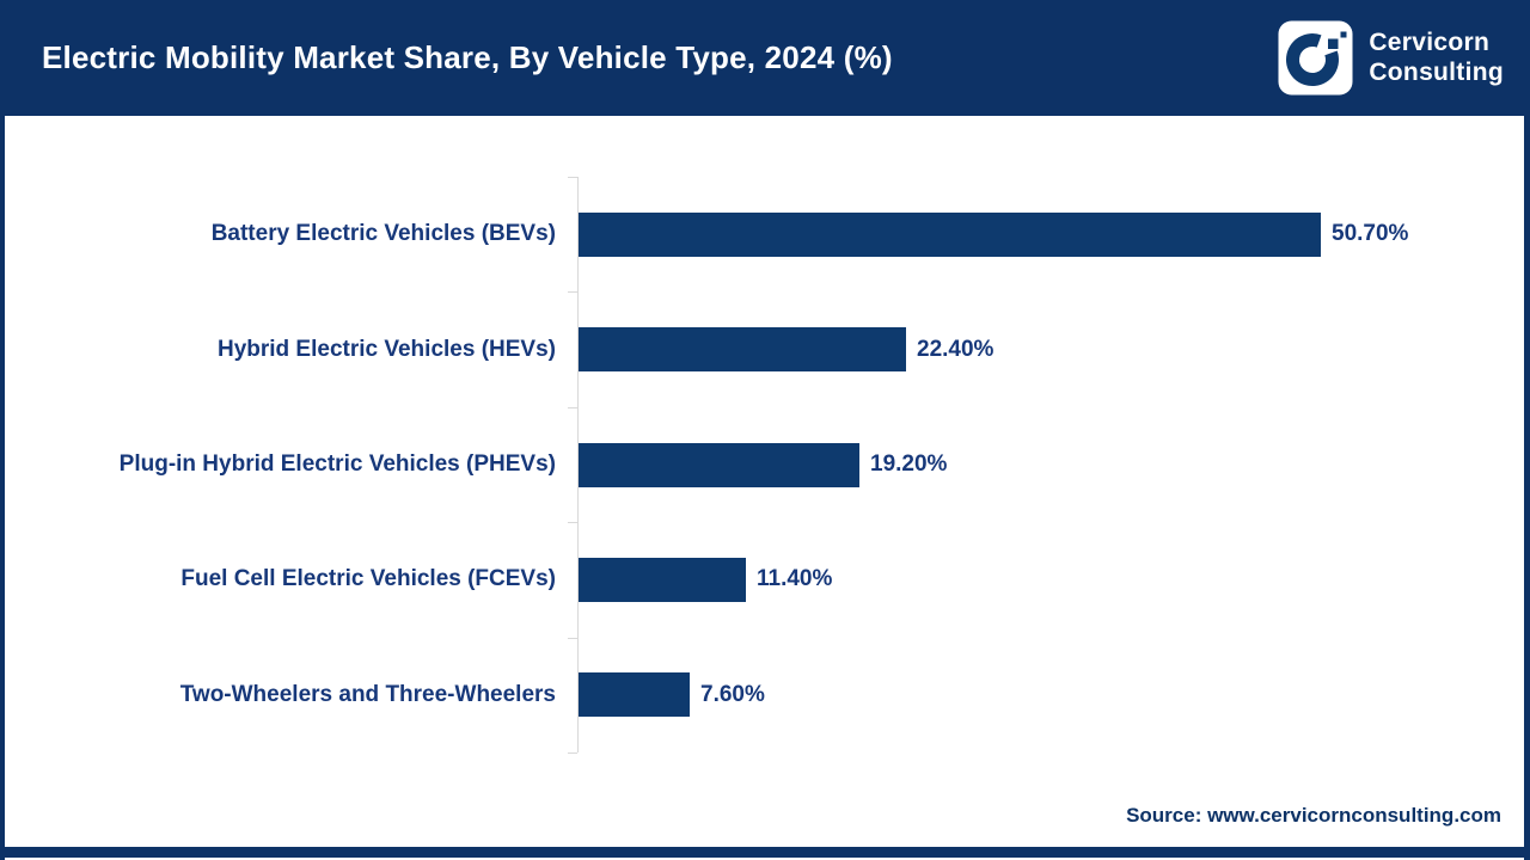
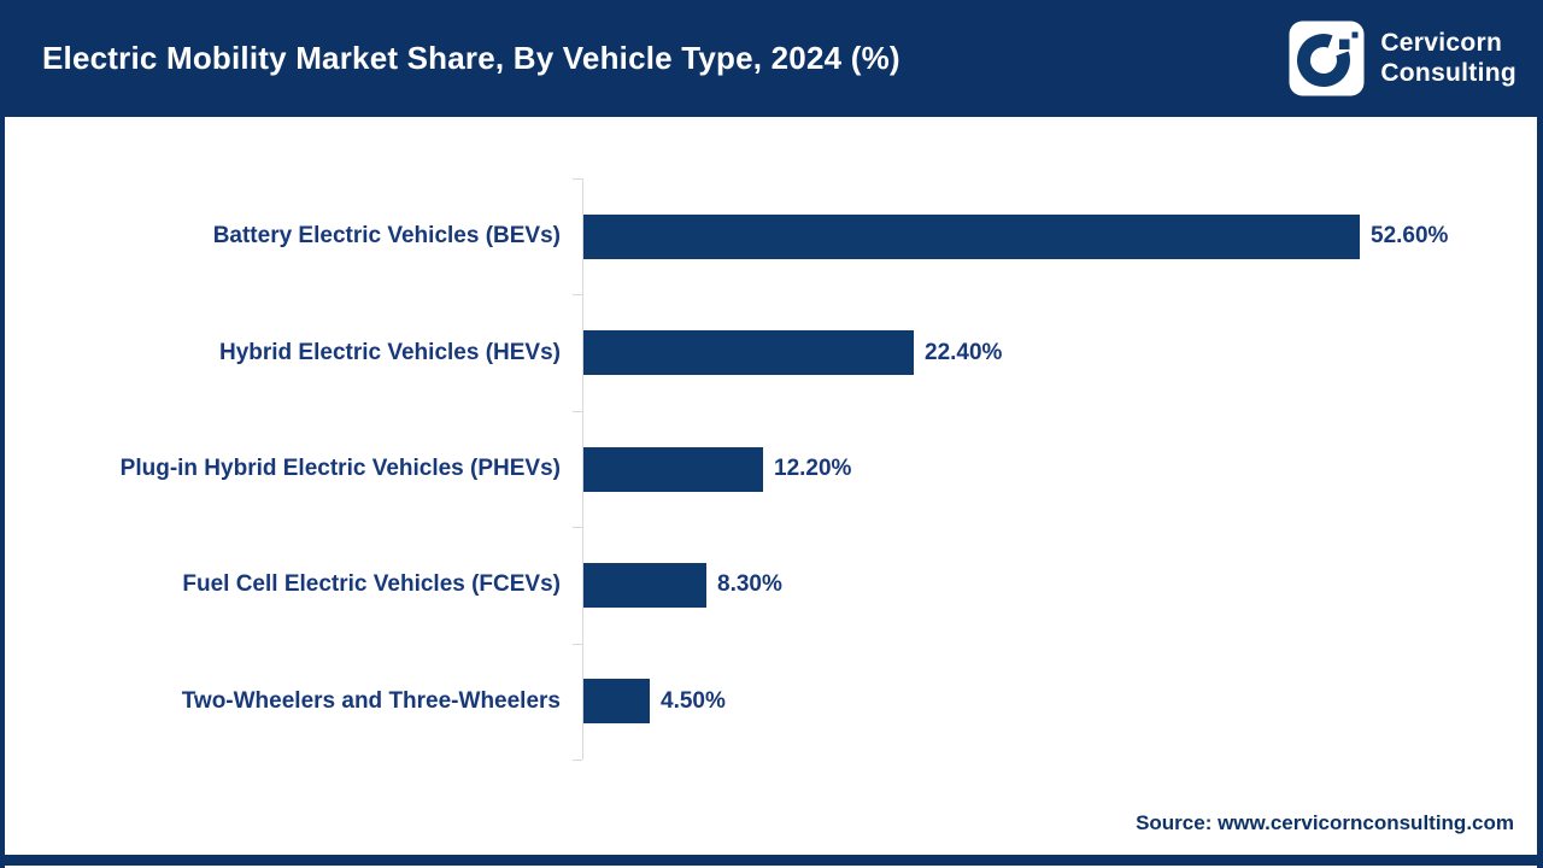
Battery Electric Vehicles (BEVs): 50.70% -> 52.60%
Plug-in Hybrid Electric Vehicles (PHEVs): 19.20% -> 12.20%
Fuel Cell Electric Vehicles (FCEVs): 11.40% -> 8.30%
Two-Wheelers and Three-Wheelers: 7.60% -> 4.50%
